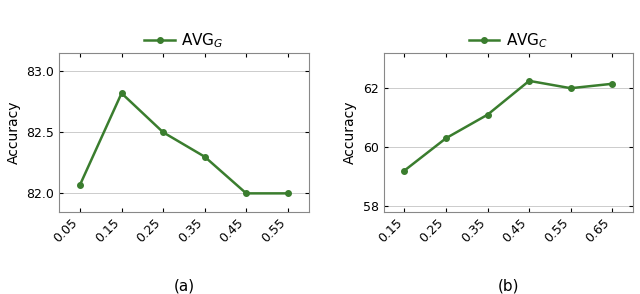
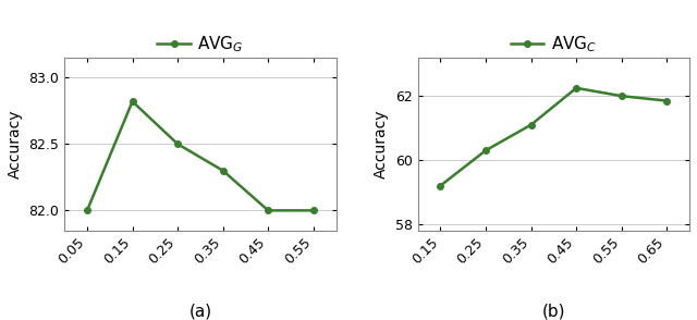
0.05: 82.07 -> 82.00
0.65: 62.15 -> 61.85
